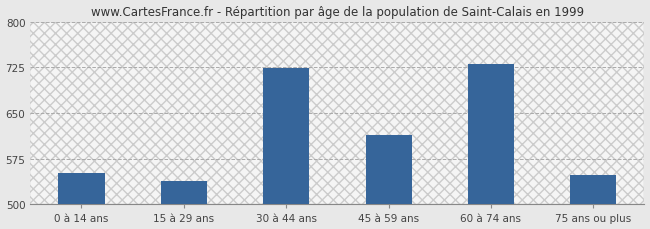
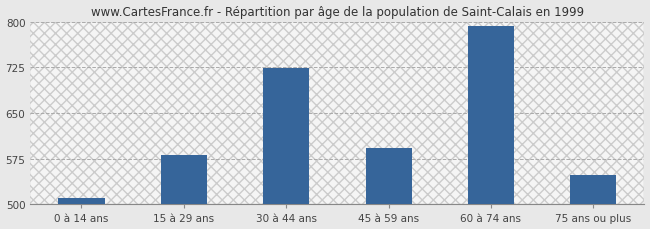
0 à 14 ans: 552 -> 510
15 à 29 ans: 538 -> 581
45 à 59 ans: 614 -> 593
60 à 74 ans: 730 -> 793
